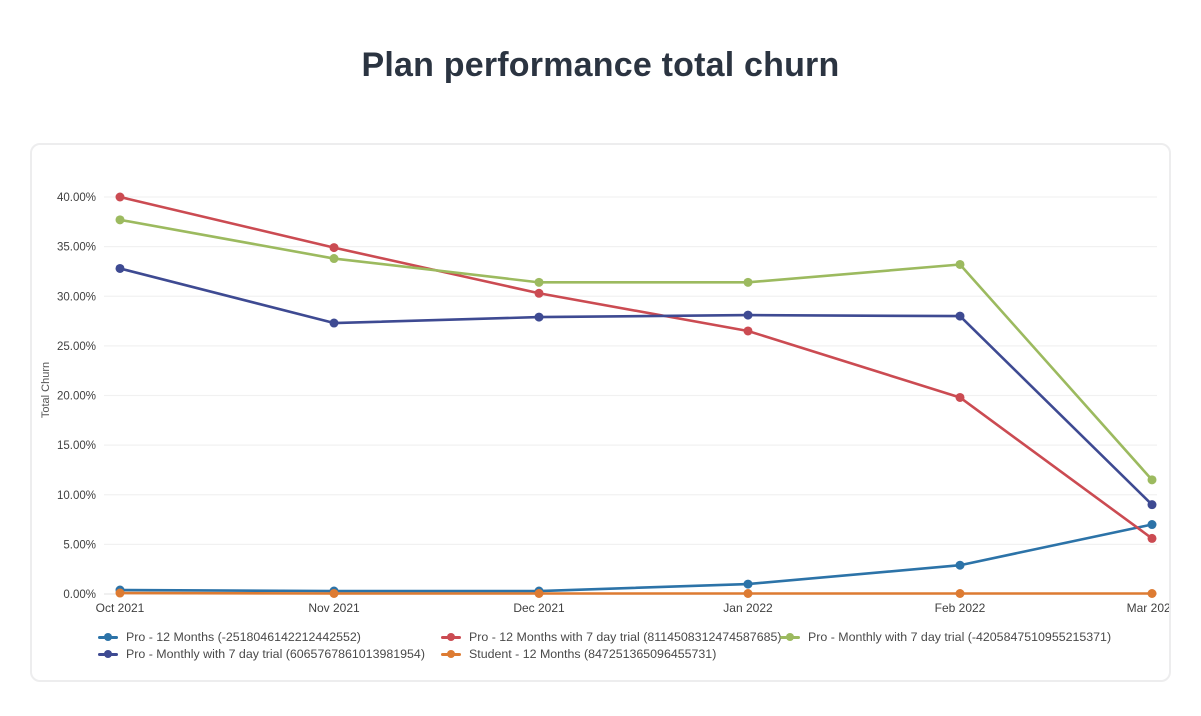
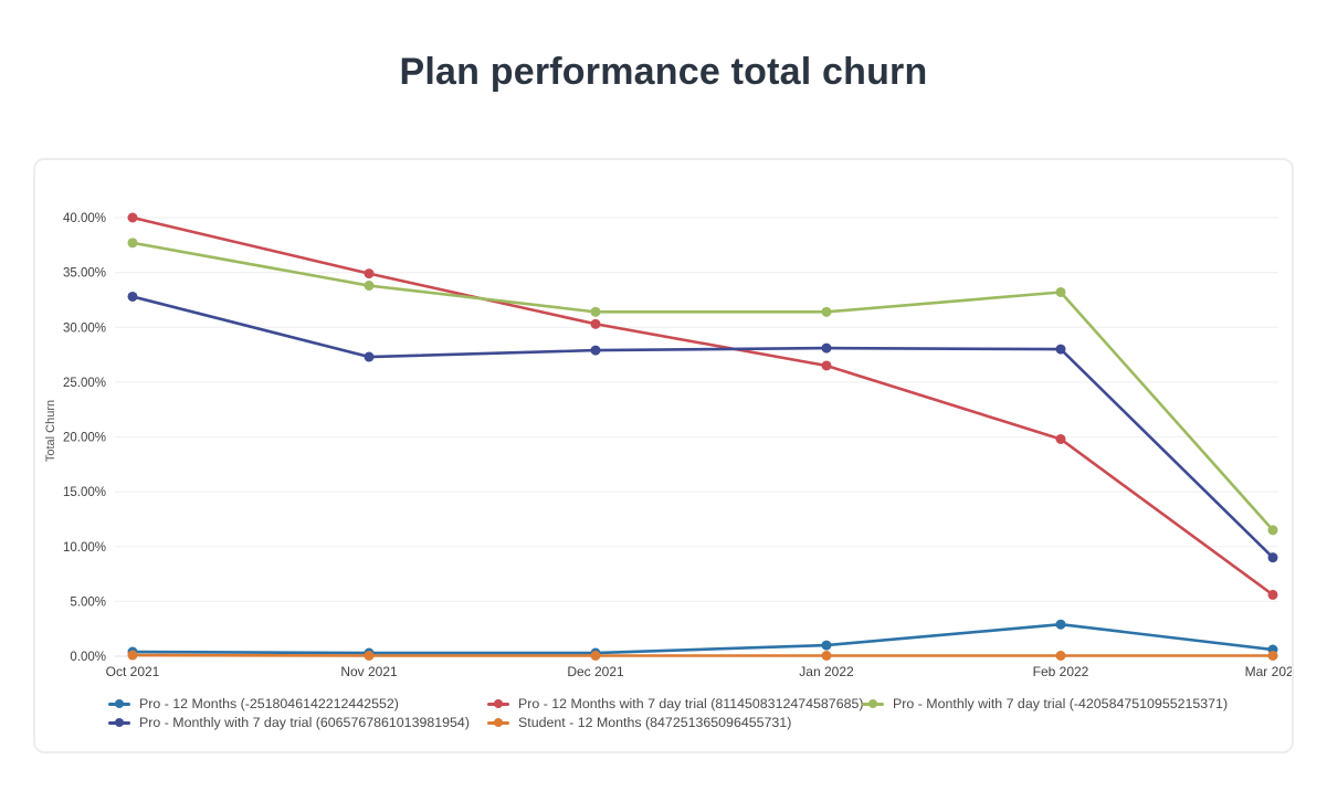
Pro - 12 Months (-2518046142212442552)/Mar 2022: 7% -> 1%
